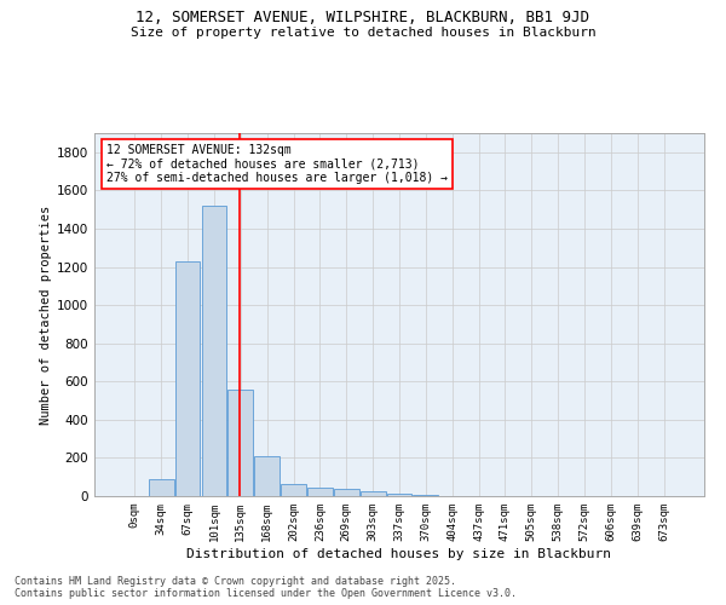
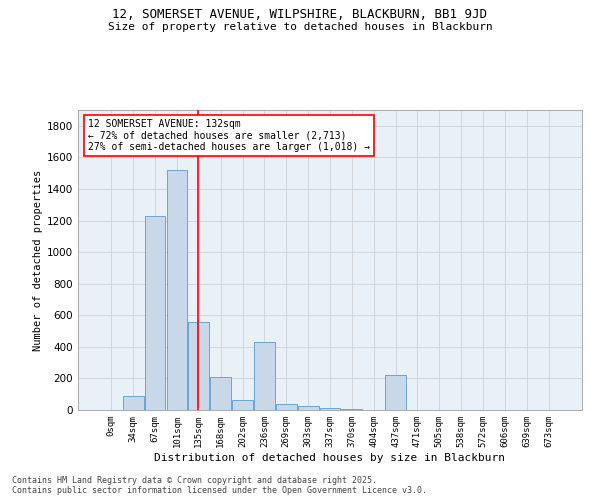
236sqm: 40 -> 430
437sqm: 0 -> 220
